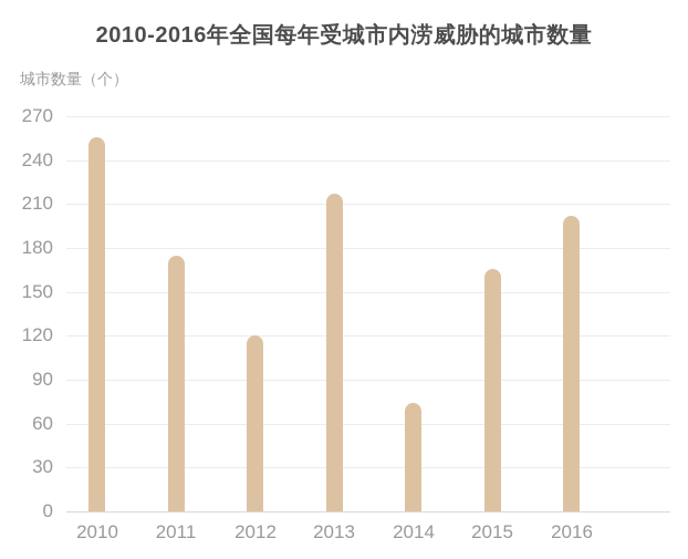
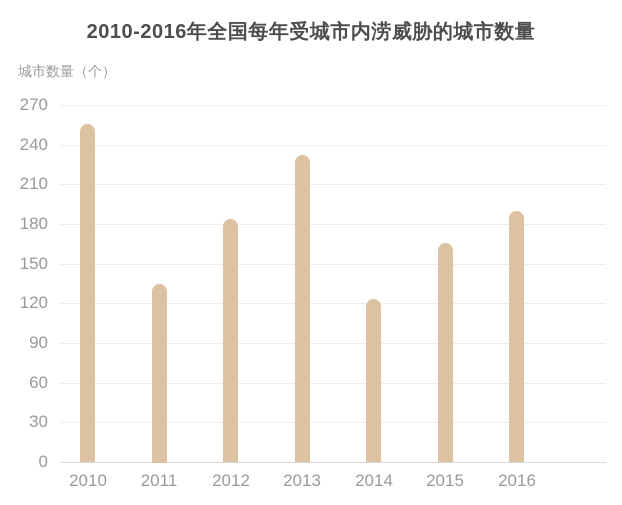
2011: 175 -> 135
2012: 120 -> 184
2013: 217 -> 232
2014: 74 -> 123
2016: 202 -> 190
